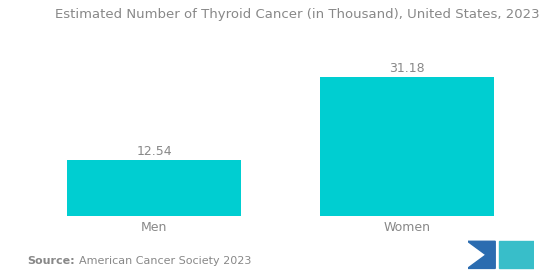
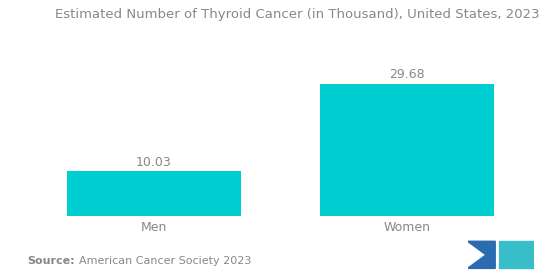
Men: 12.54 -> 10.03
Women: 31.18 -> 29.68
